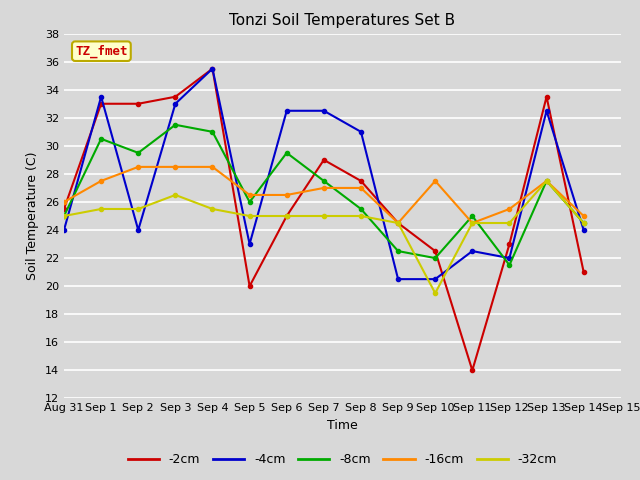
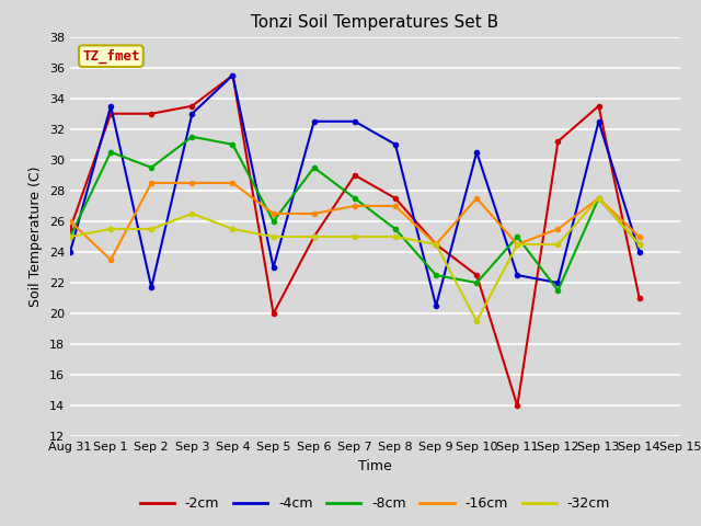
-16cm/Sep 1: 27.5 -> 23.5
-4cm/Sep 2: 24.0 -> 21.7
-4cm/Sep 10: 20.5 -> 30.5
-2cm/Sep 12: 23.0 -> 31.2
